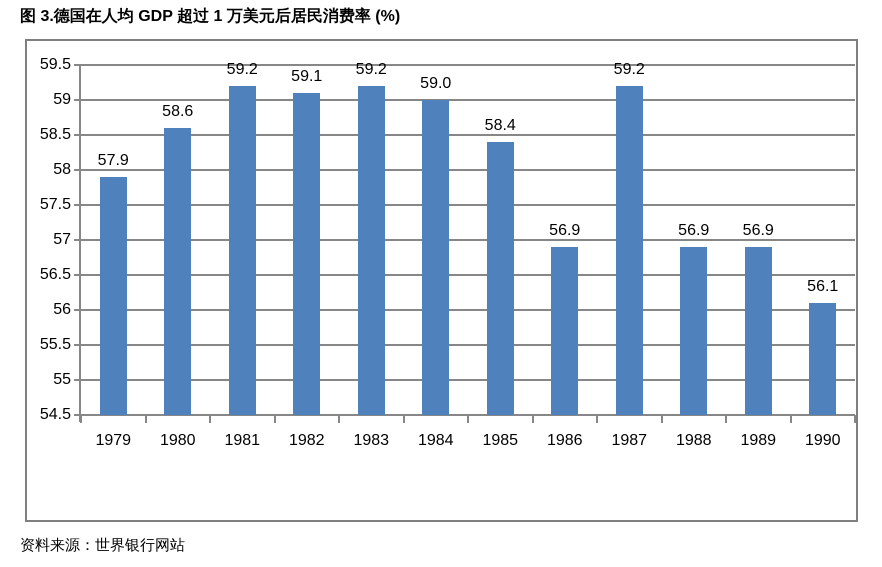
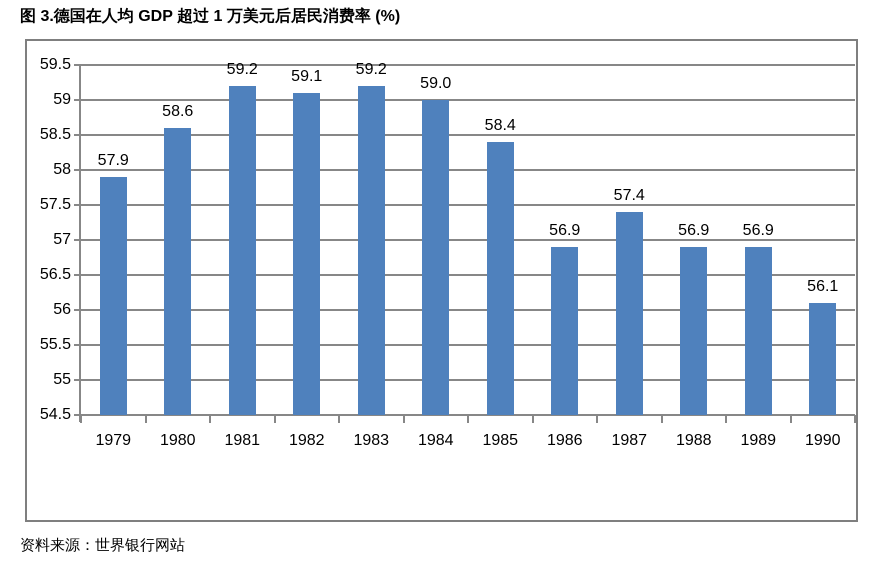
1987: 59.2 -> 57.4
